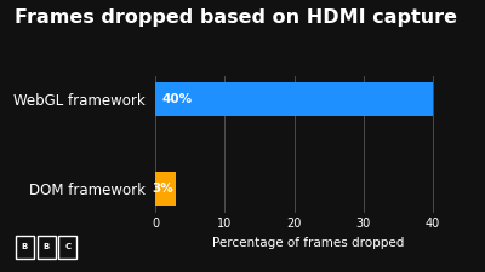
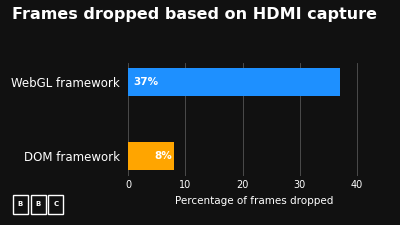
WebGL framework: 40% -> 37%
DOM framework: 3% -> 8%
